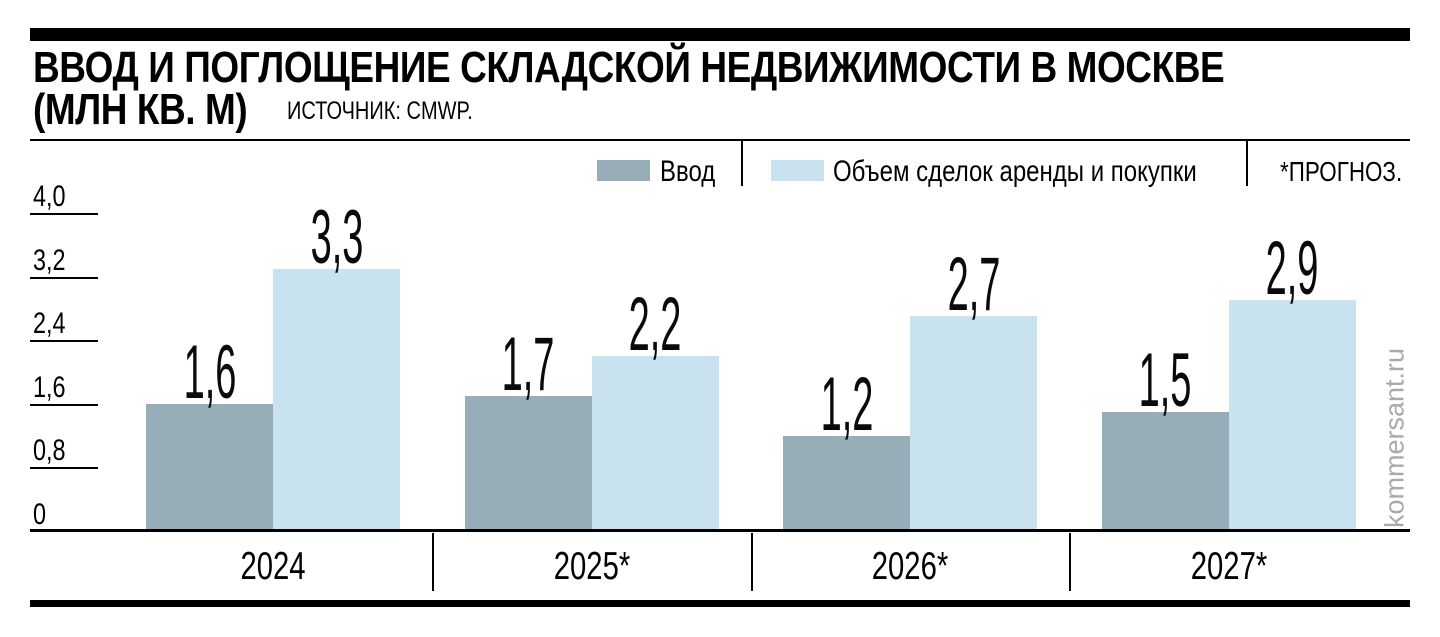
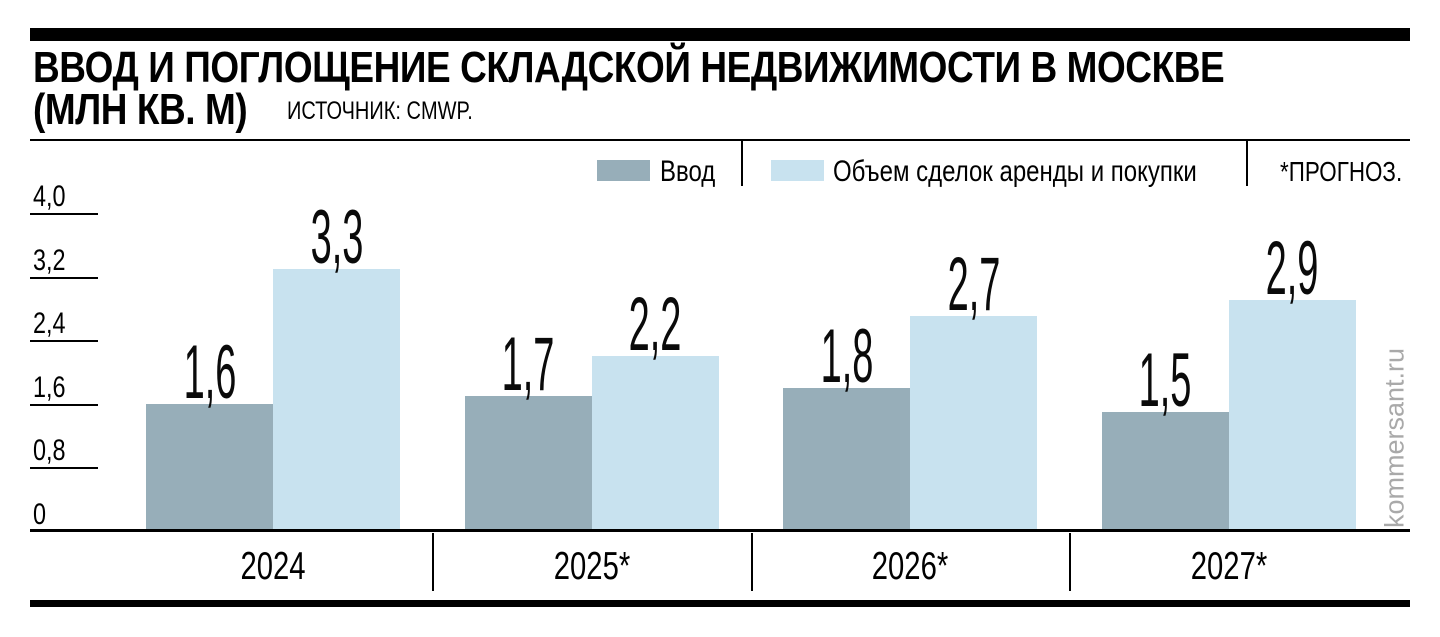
Ввод/2026*: 1,2 -> 1,8
